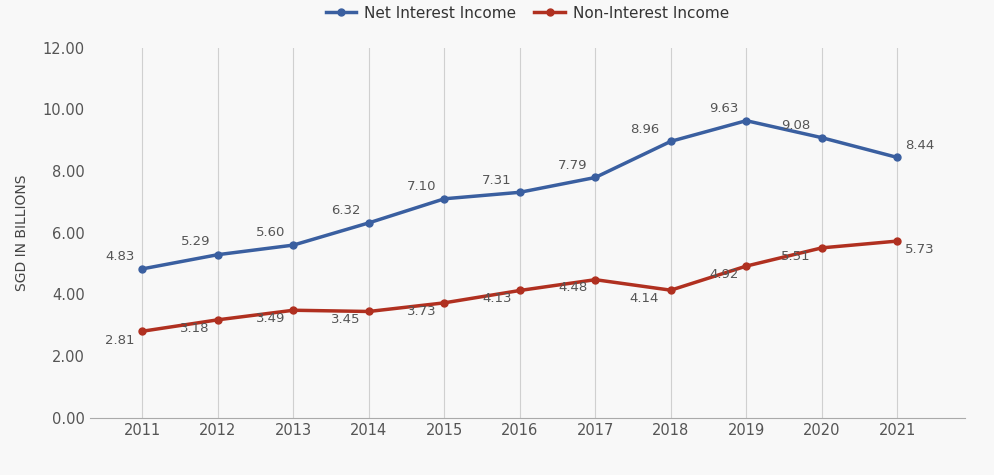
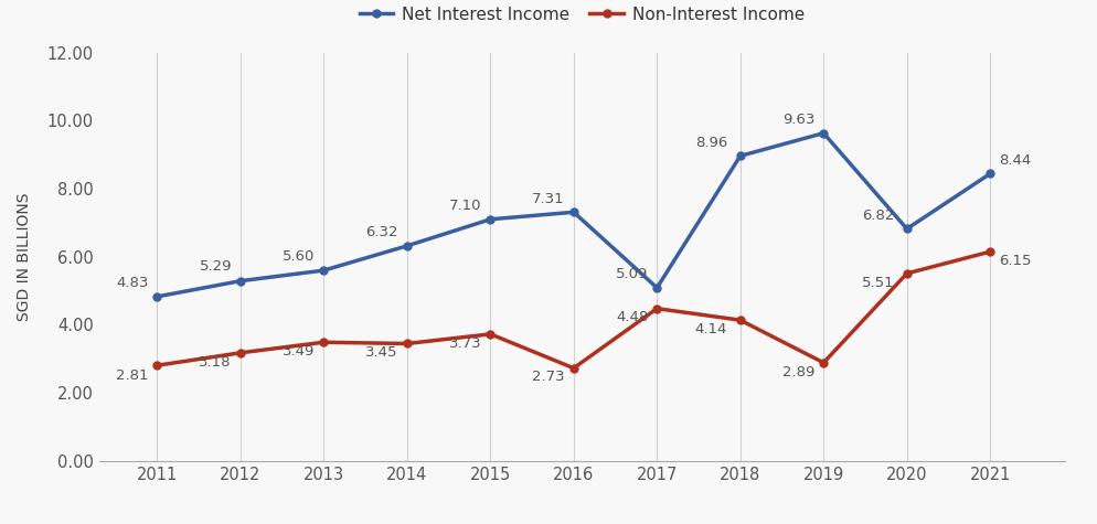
Non-Interest Income/2016: 4.13 -> 2.73
Net Interest Income/2017: 7.79 -> 5.09
Non-Interest Income/2019: 4.92 -> 2.89
Net Interest Income/2020: 9.08 -> 6.82
Non-Interest Income/2021: 5.73 -> 6.15
